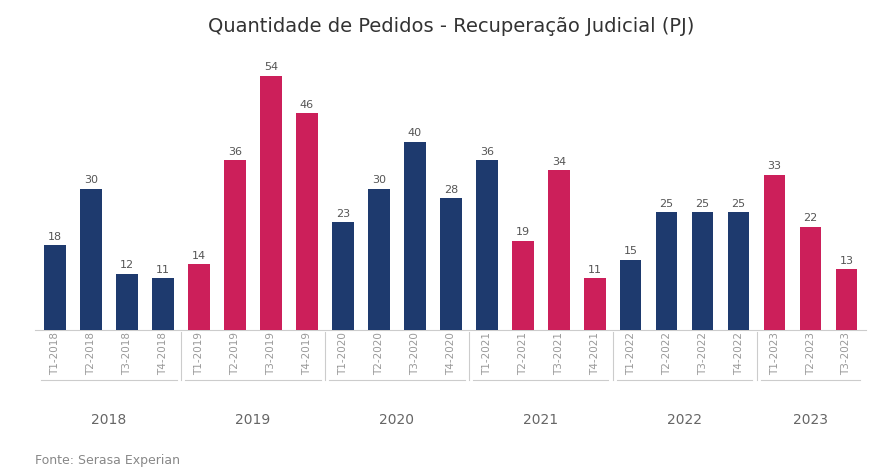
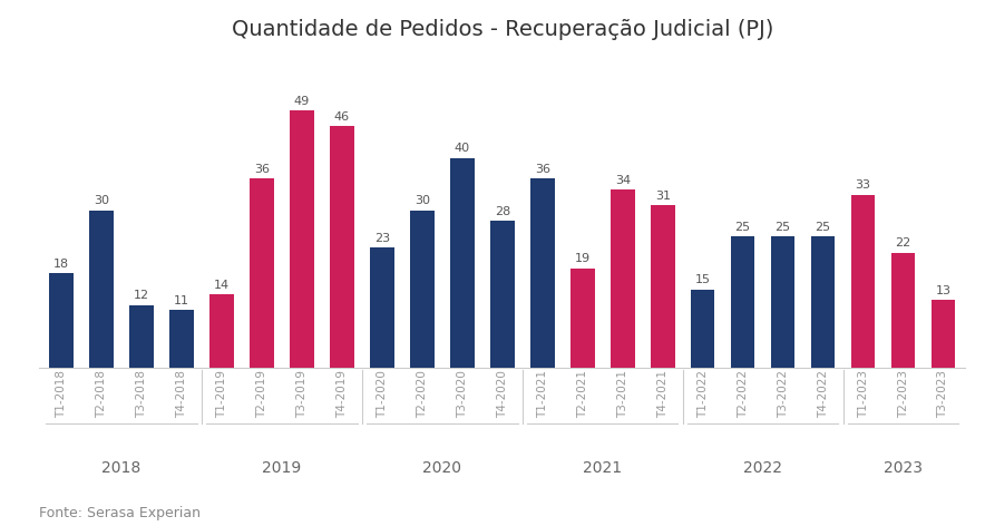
T3-2019: 54 -> 49
T4-2021: 11 -> 31
